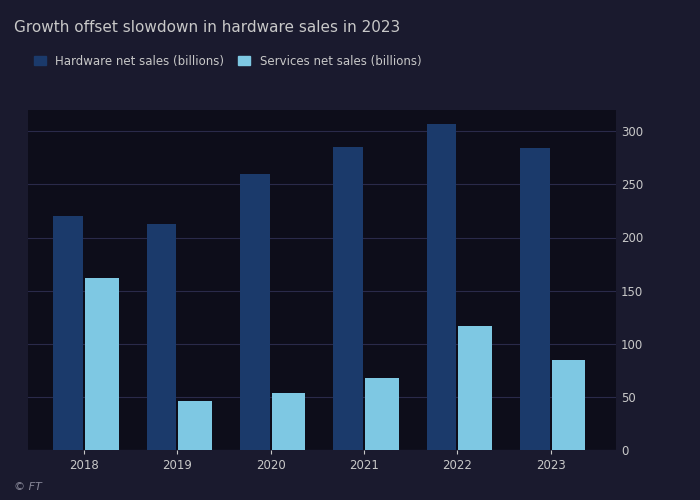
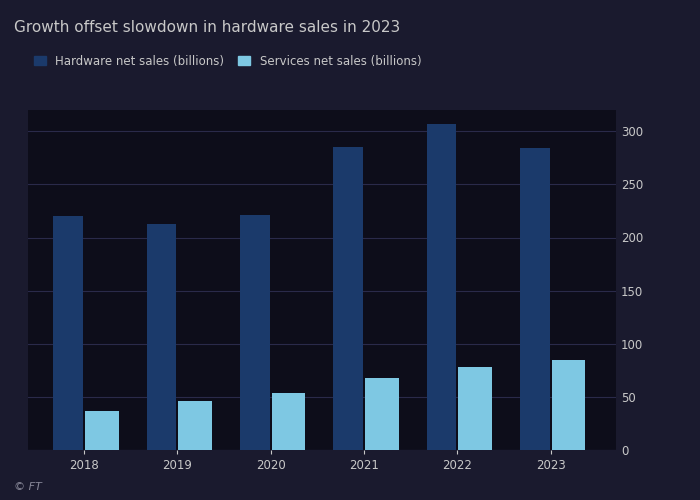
Services net sales (billions)/2018: 162 -> 37
Hardware net sales (billions)/2020: 260 -> 221
Services net sales (billions)/2022: 117 -> 78
